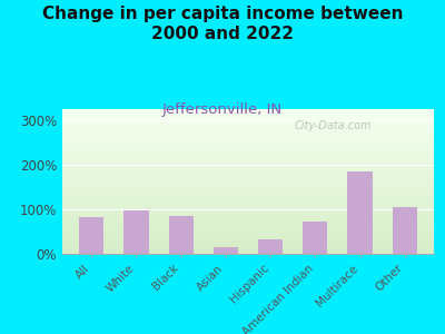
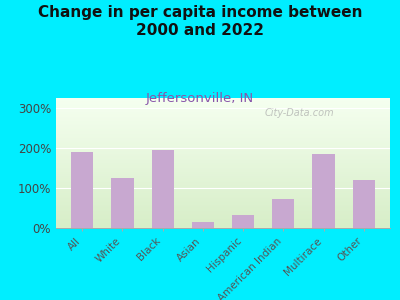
All: 83% -> 190%
White: 97% -> 125%
Black: 85% -> 195%
Other: 105% -> 120%
